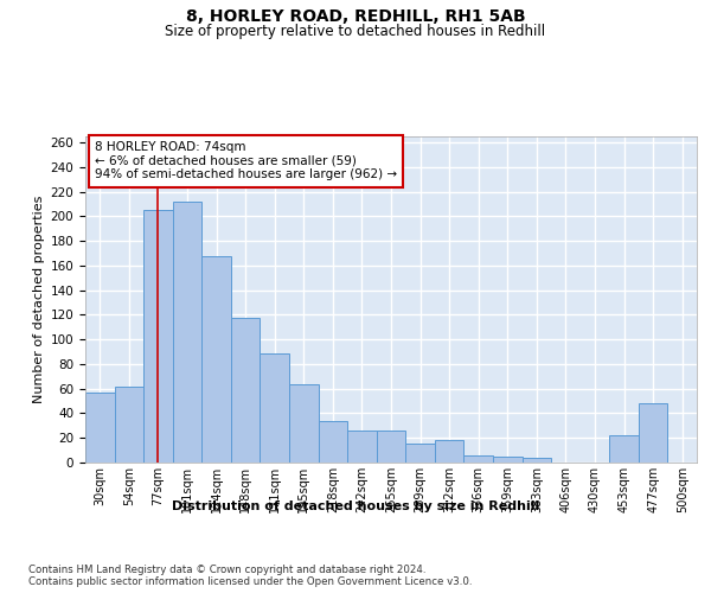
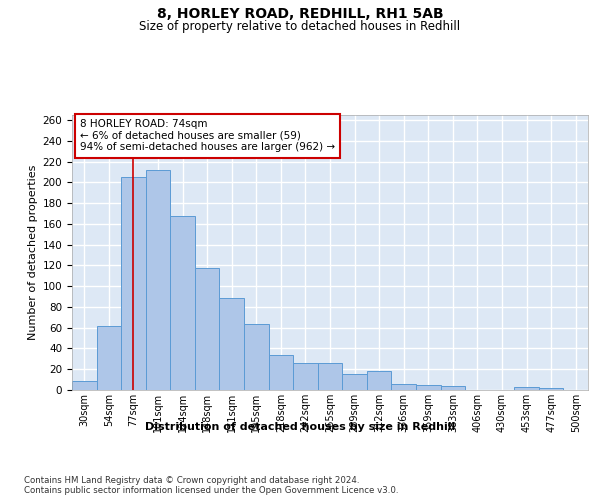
30sqm: 57 -> 9
453sqm: 22 -> 3
477sqm: 48 -> 2
